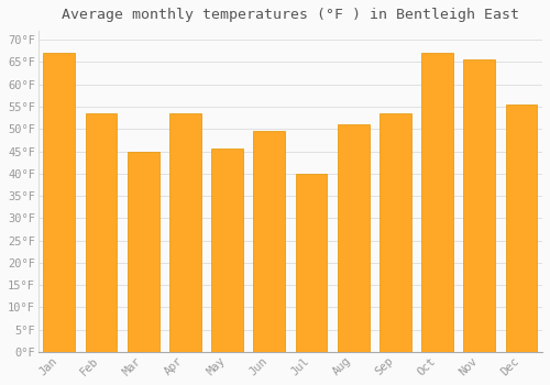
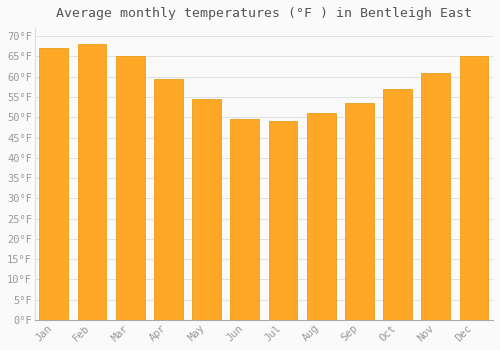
Feb: 53.5°F -> 68.0°F
Mar: 45.0°F -> 65.0°F
Apr: 53.5°F -> 59.5°F
May: 45.5°F -> 54.5°F
Jul: 40.0°F -> 49.0°F
Oct: 67.0°F -> 57.0°F
Nov: 65.5°F -> 61.0°F
Dec: 55.5°F -> 65.0°F
